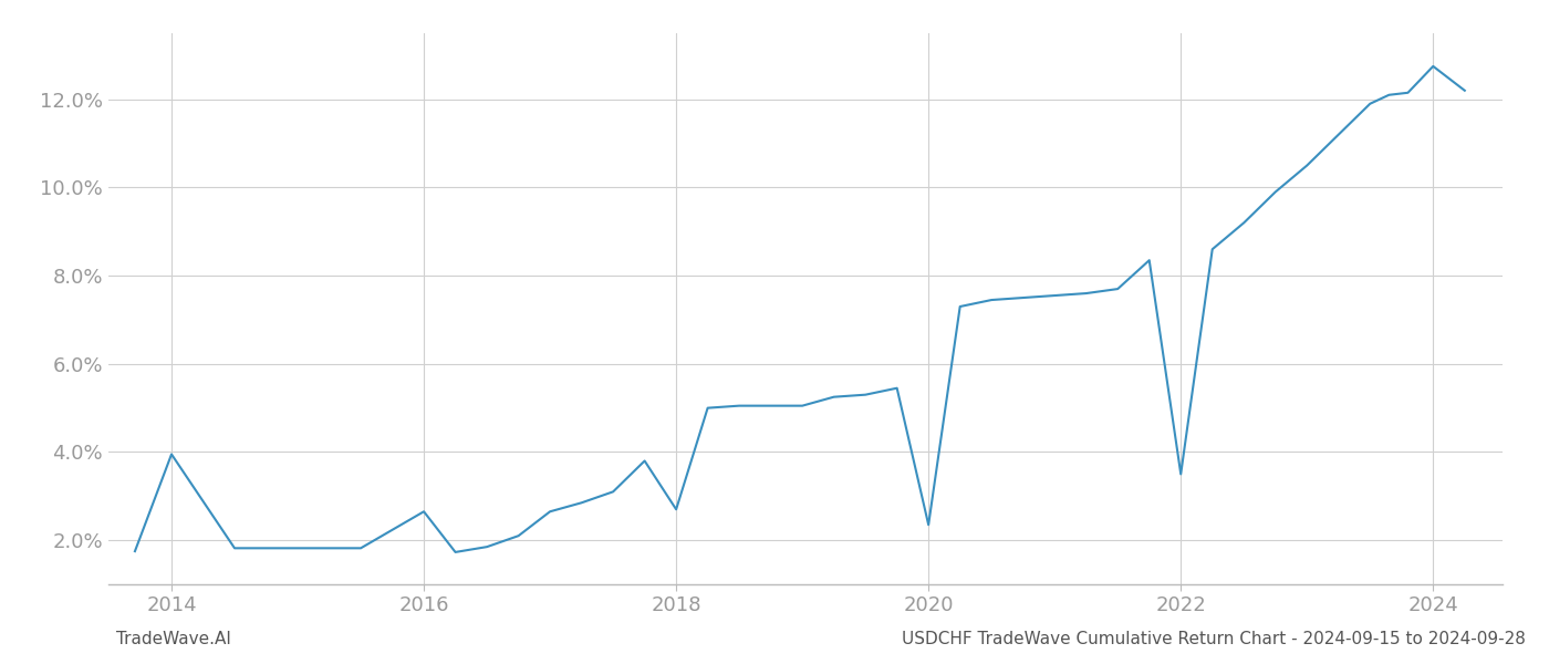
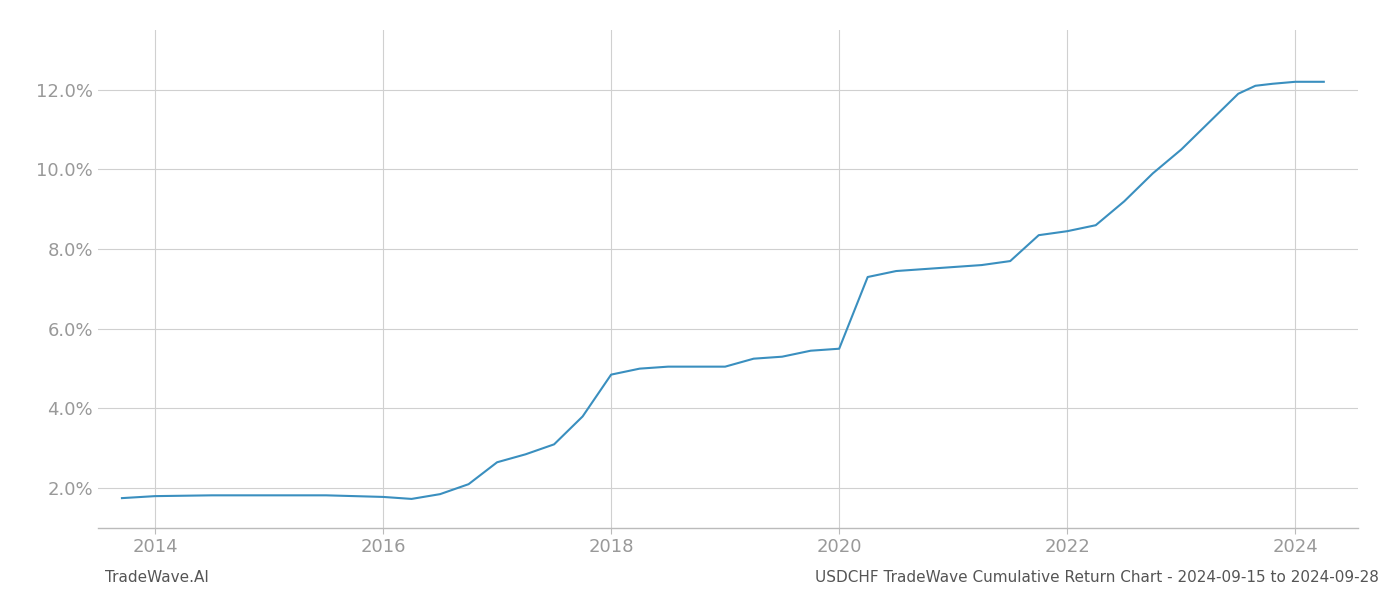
2014: 3.95% -> 1.80%
2016: 2.65% -> 1.78%
2018: 2.70% -> 4.85%
2020: 2.35% -> 5.50%
2022: 3.50% -> 8.45%
2024: 12.75% -> 12.20%
